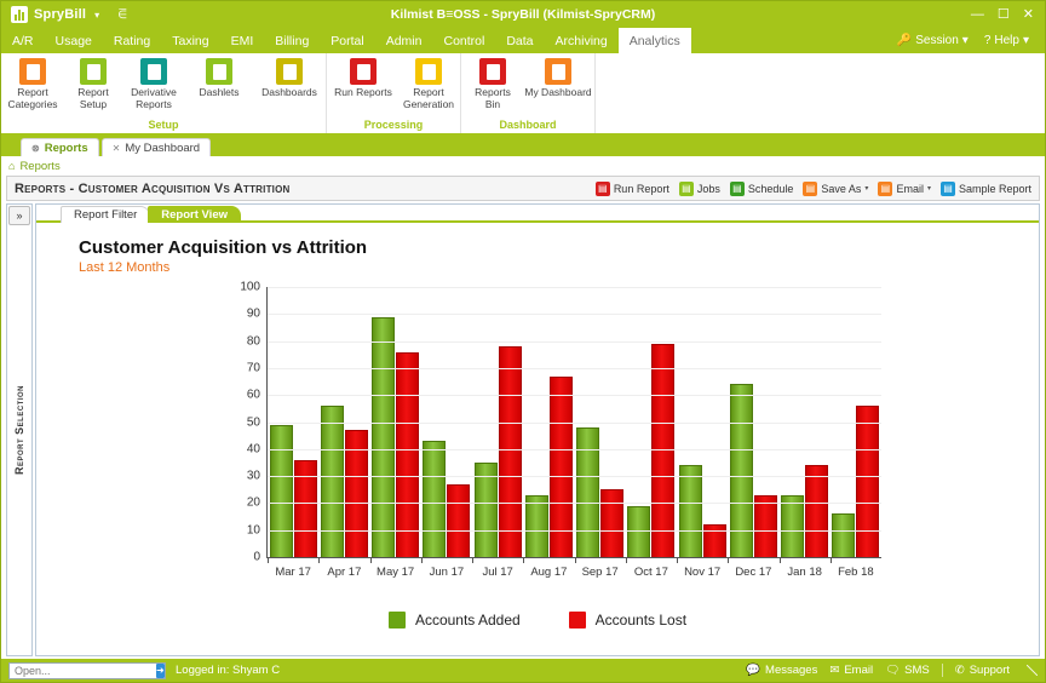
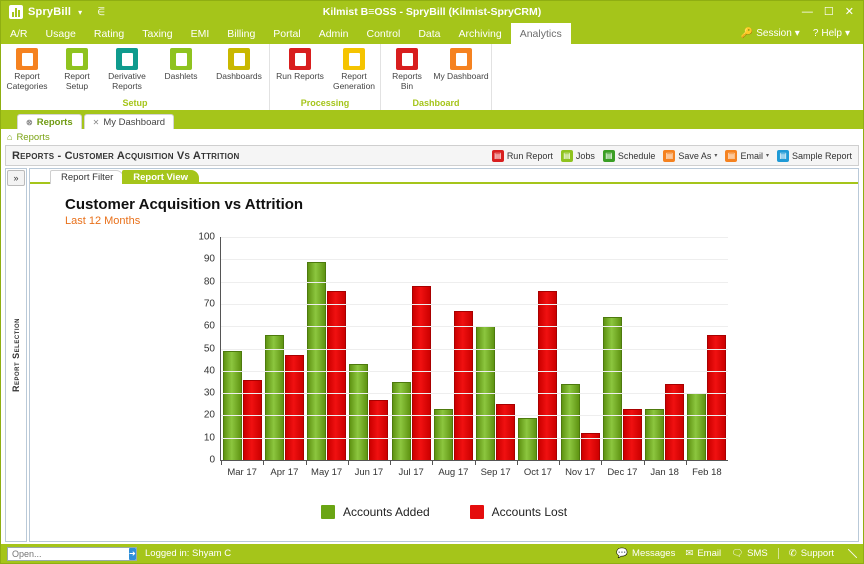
Accounts Added/Sep 17: 48 -> 60
Accounts Lost/Oct 17: 79 -> 76
Accounts Added/Feb 18: 16 -> 30
